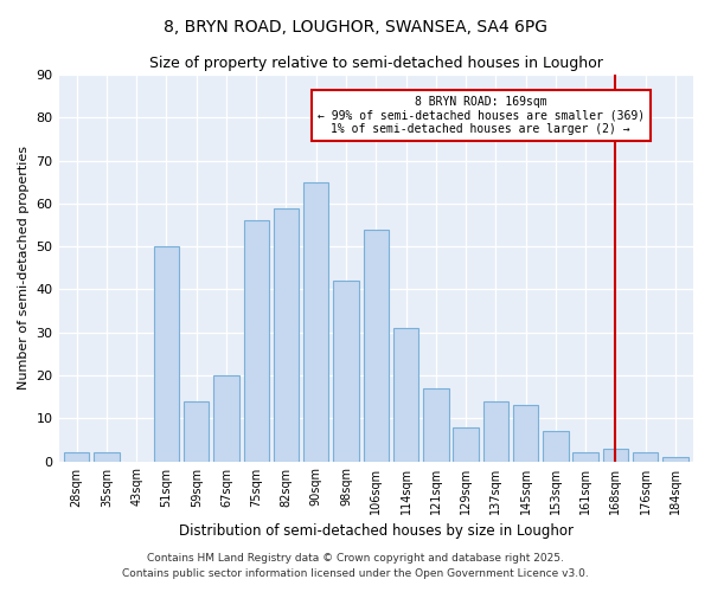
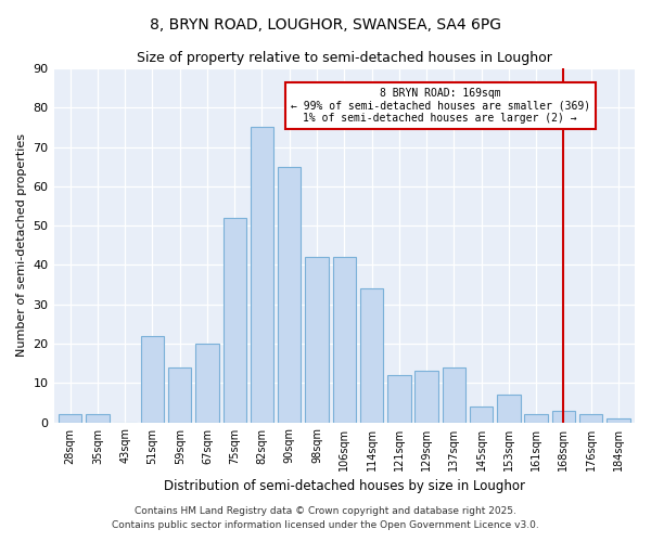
51sqm: 50 -> 22
75sqm: 56 -> 52
82sqm: 59 -> 75
106sqm: 54 -> 42
114sqm: 31 -> 34
121sqm: 17 -> 12
129sqm: 8 -> 13
145sqm: 13 -> 4
